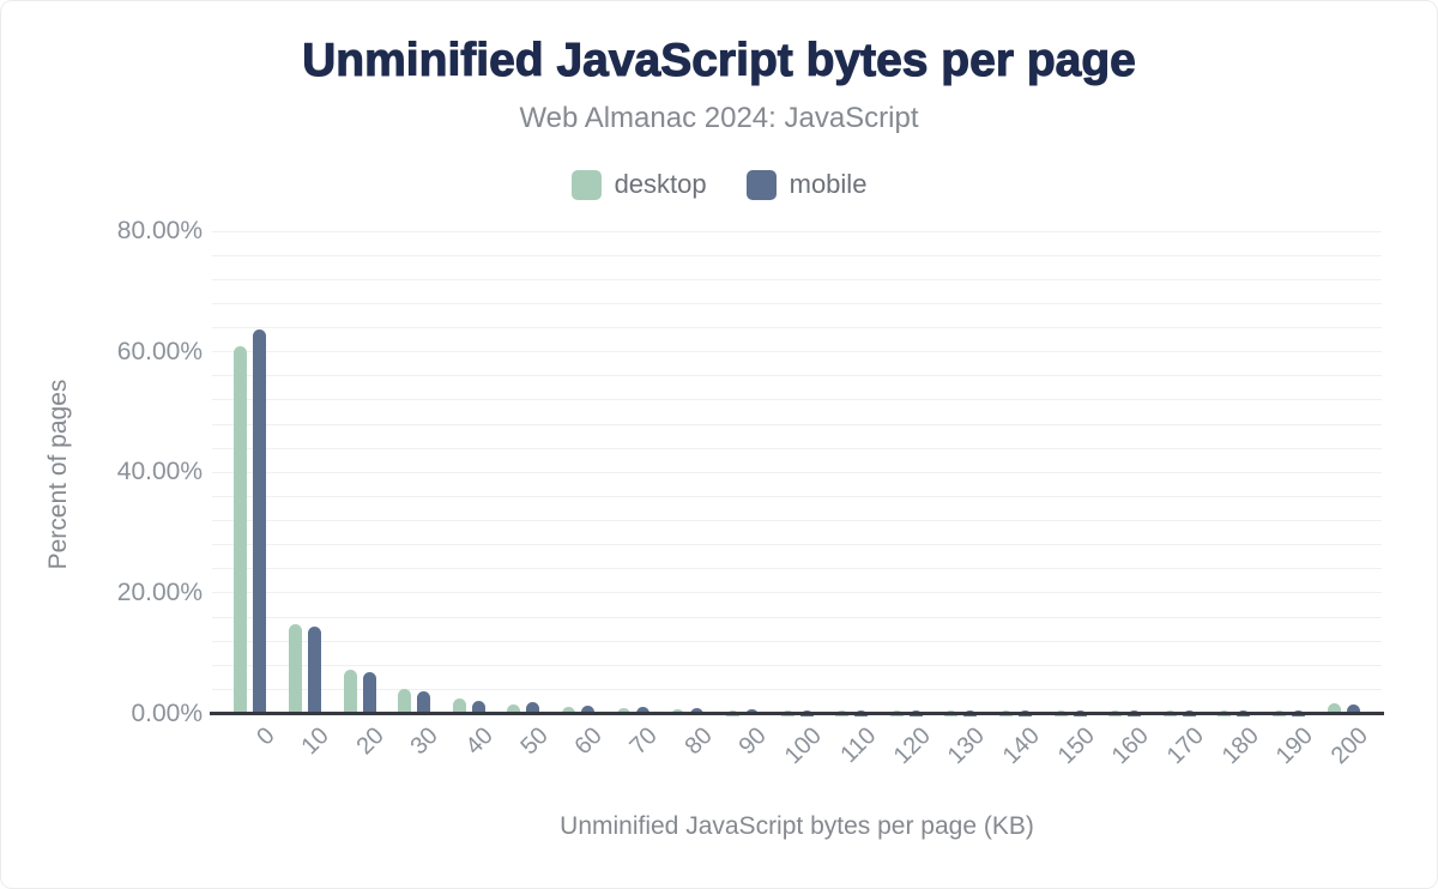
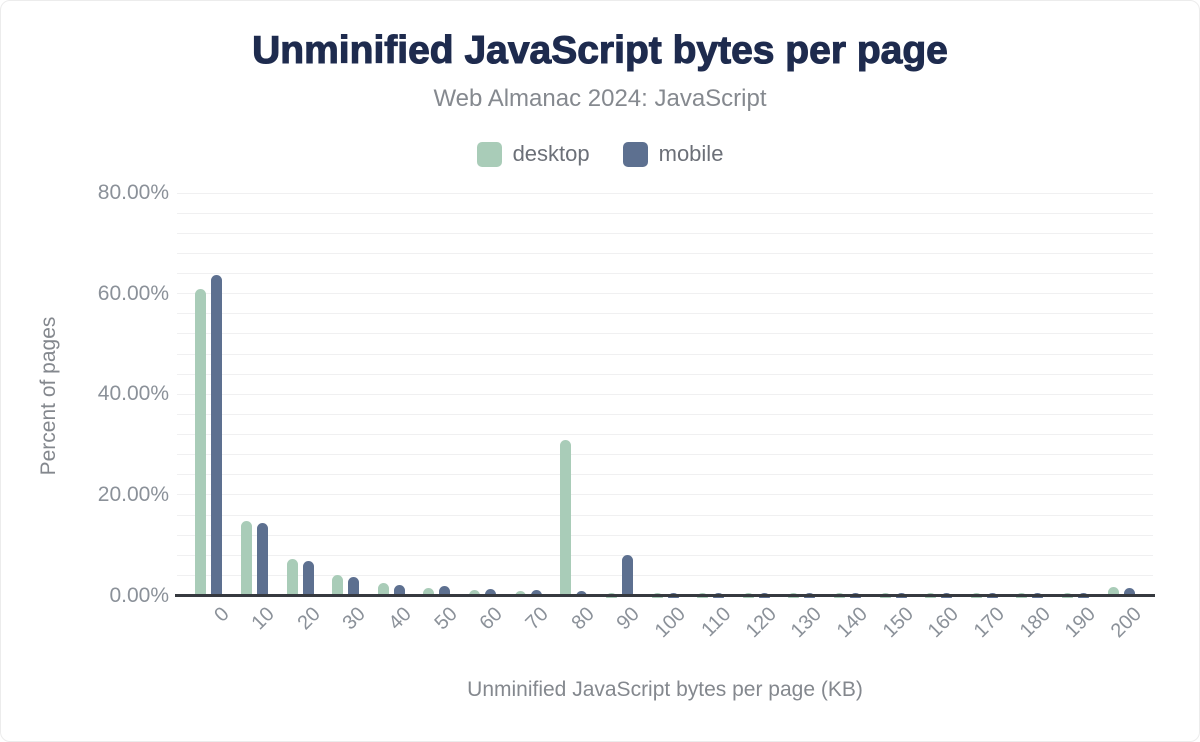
desktop/80: 1% -> 31%
mobile/90: 1% -> 8%
